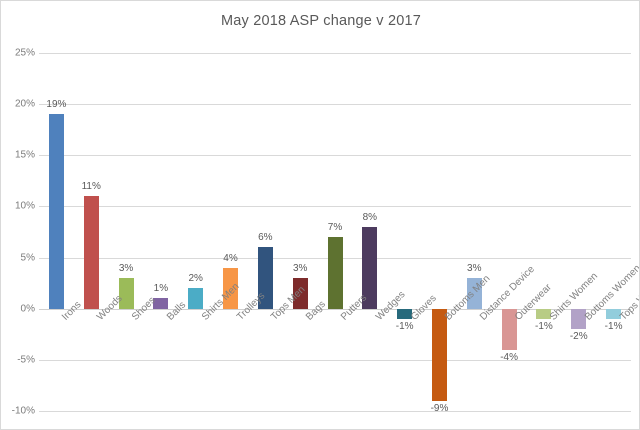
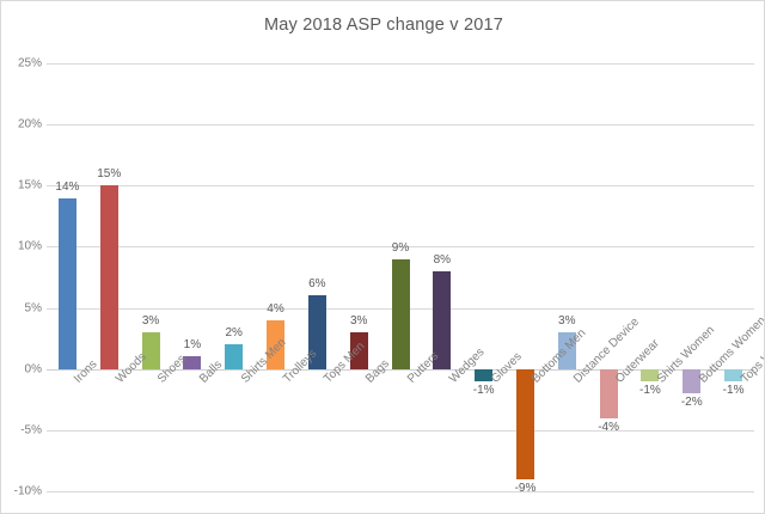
Irons: 19% -> 14%
Woods: 11% -> 15%
Putters: 7% -> 9%
